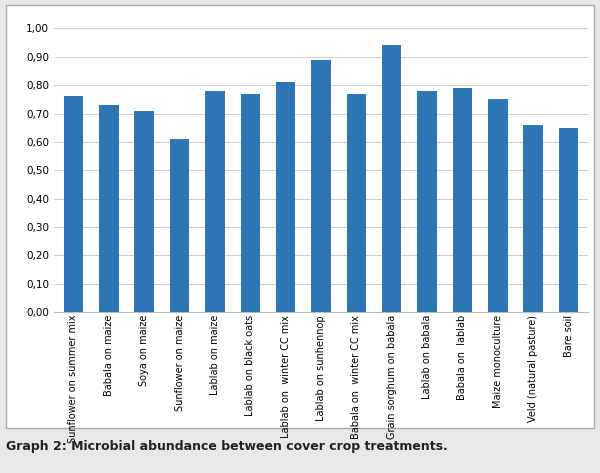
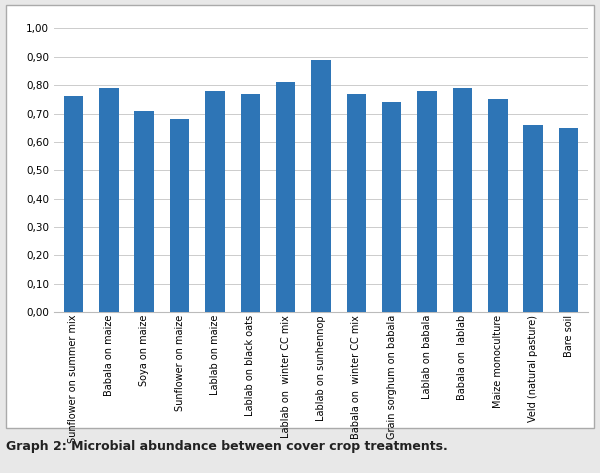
Babala on maize: 0,73 -> 0,79
Sunflower on maize: 0,61 -> 0,68
Grain sorghum on babala: 0,94 -> 0,74
